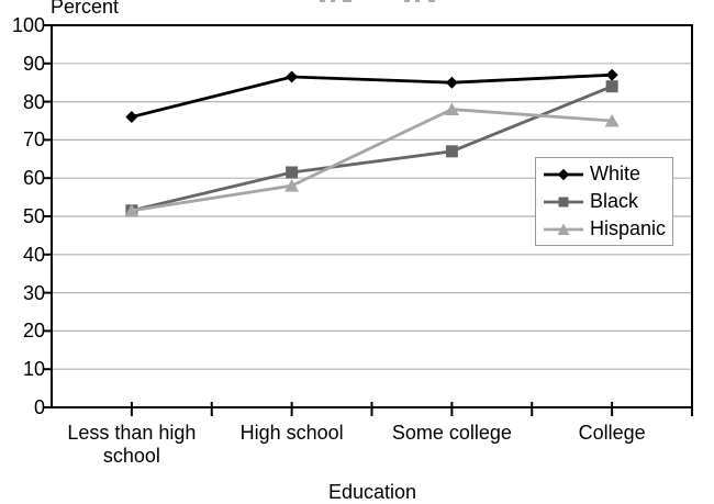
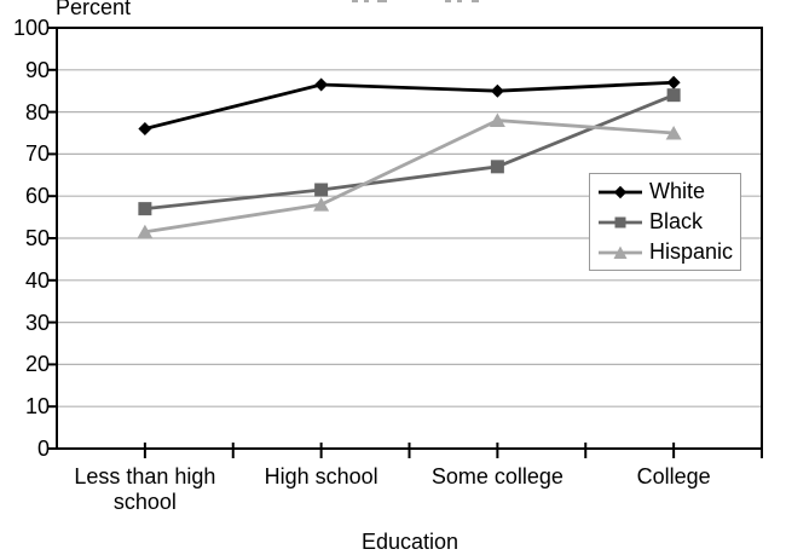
Black/Less than high school: 52 -> 57
